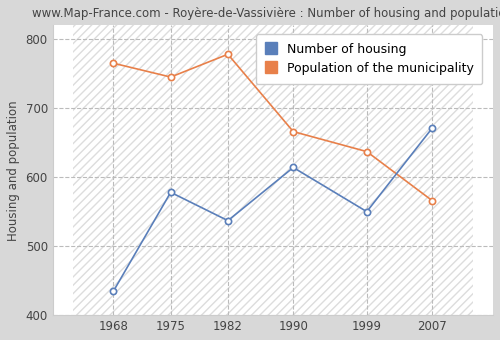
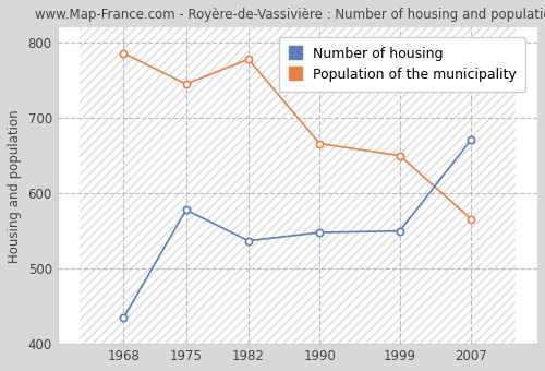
Population of the municipality/1968: 765 -> 786
Number of housing/1990: 614 -> 548
Population of the municipality/1999: 637 -> 650
